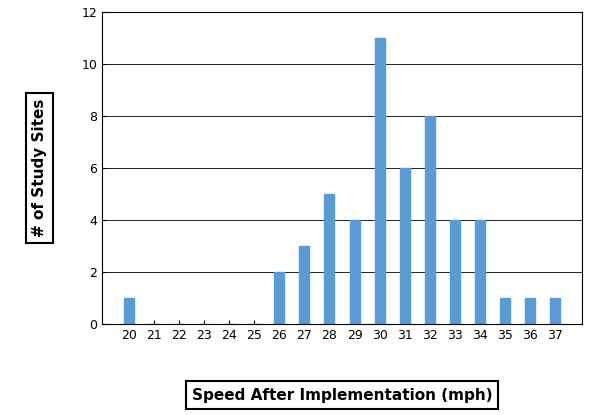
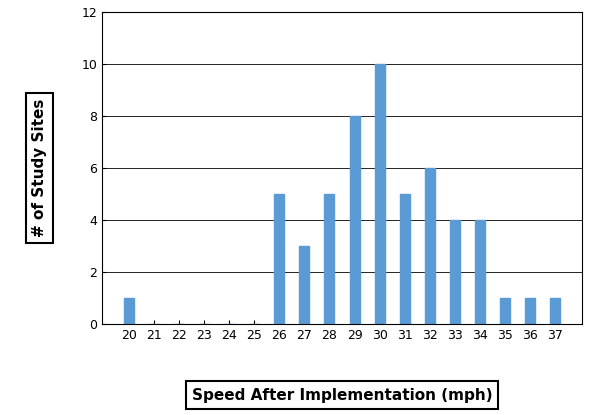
26: 2 -> 5
29: 4 -> 8
30: 11 -> 10
31: 6 -> 5
32: 8 -> 6
